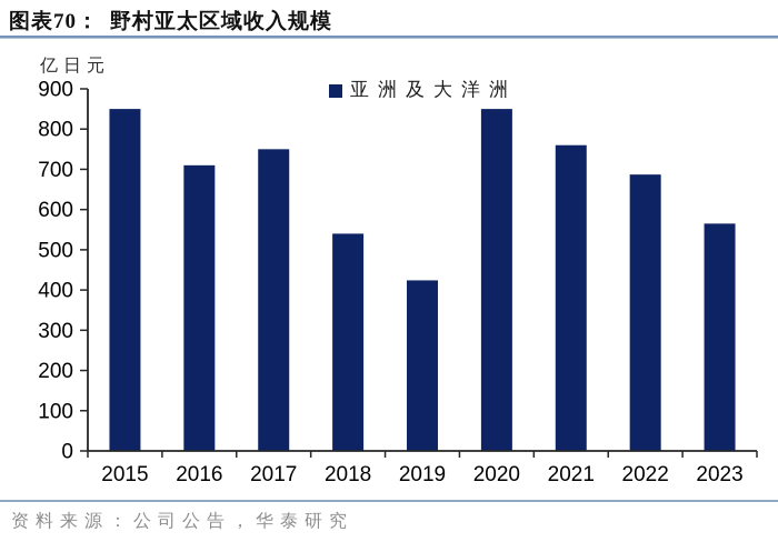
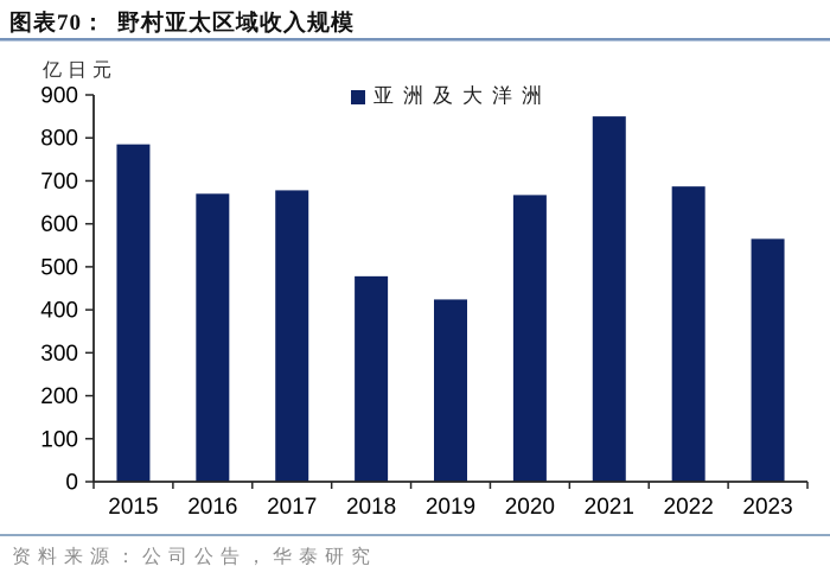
2015: 850 -> 780
2016: 710 -> 670
2017: 750 -> 680
2018: 540 -> 480
2020: 850 -> 670
2021: 760 -> 850
